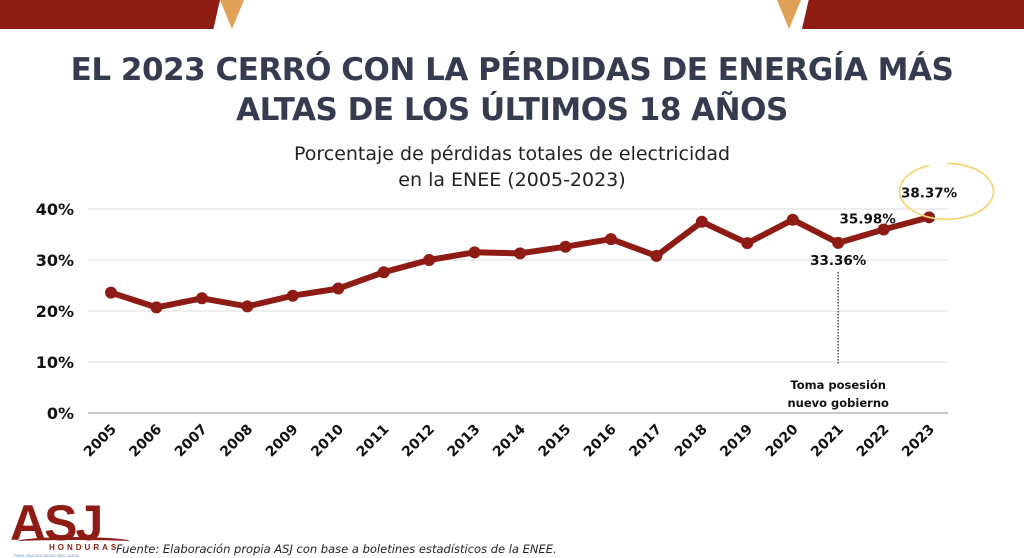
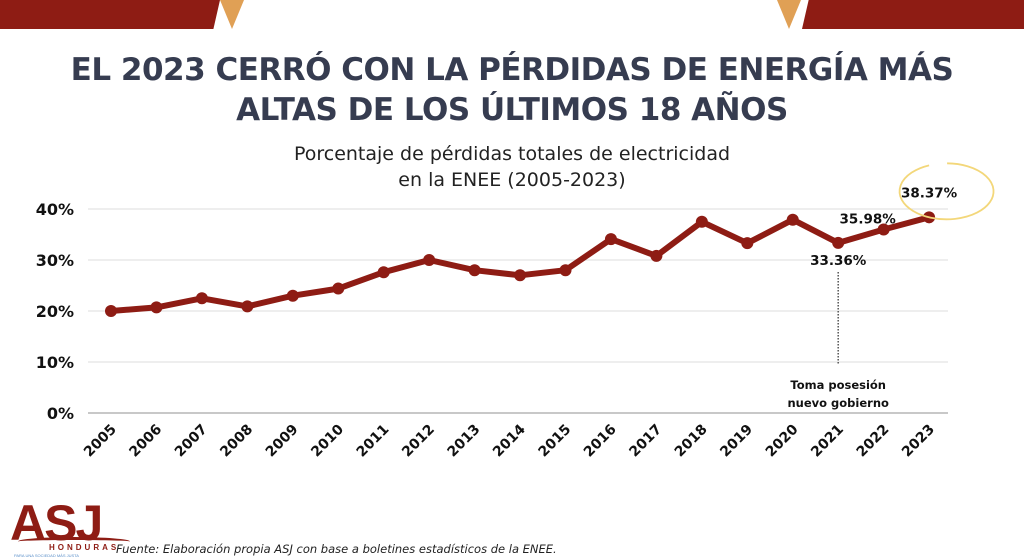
2005: 24% -> 20%
2013: 32% -> 28%
2014: 31% -> 27%
2015: 33% -> 28%
